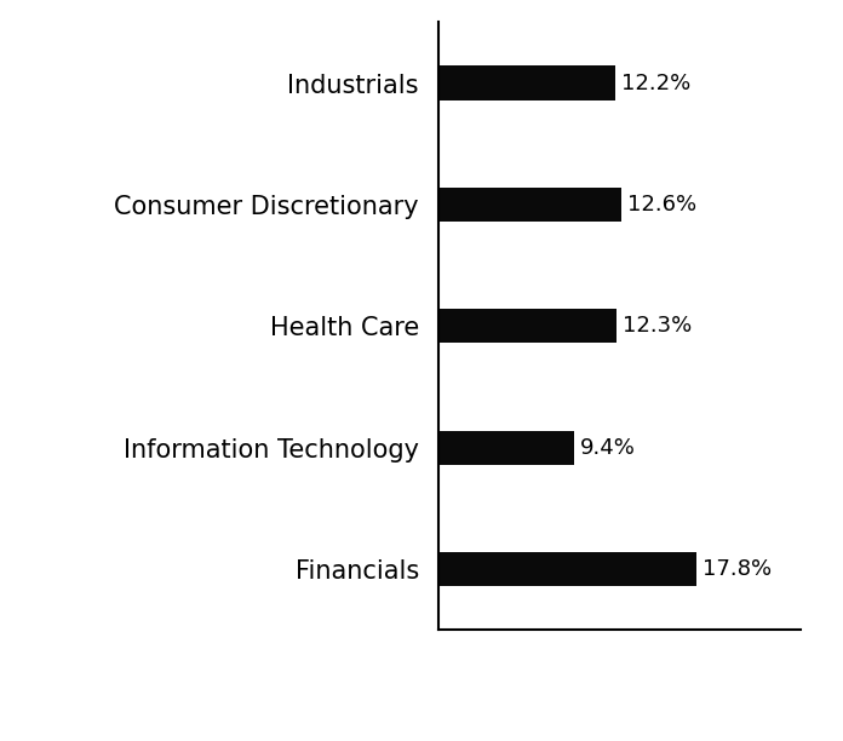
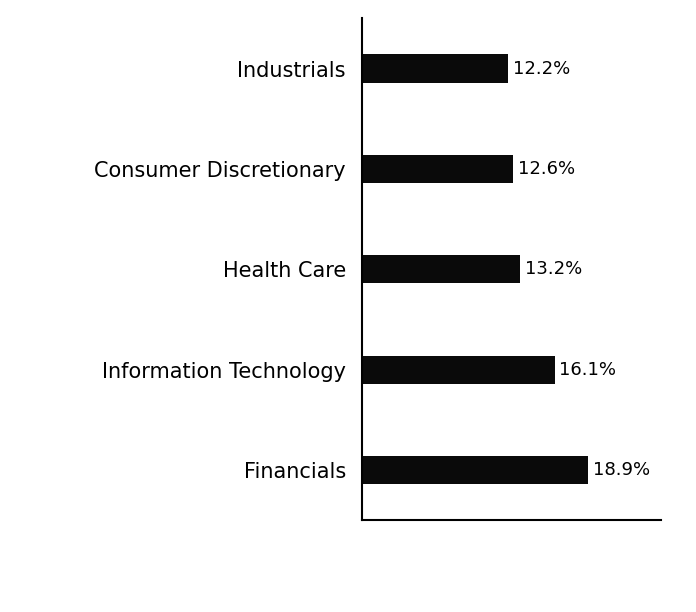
Health Care: 12.3% -> 13.2%
Information Technology: 9.4% -> 16.1%
Financials: 17.8% -> 18.9%
